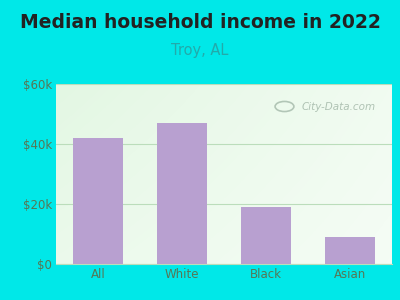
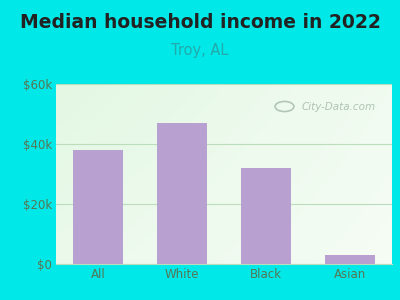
All: $42k -> $38k
Black: $19k -> $32k
Asian: $9k -> $3k
